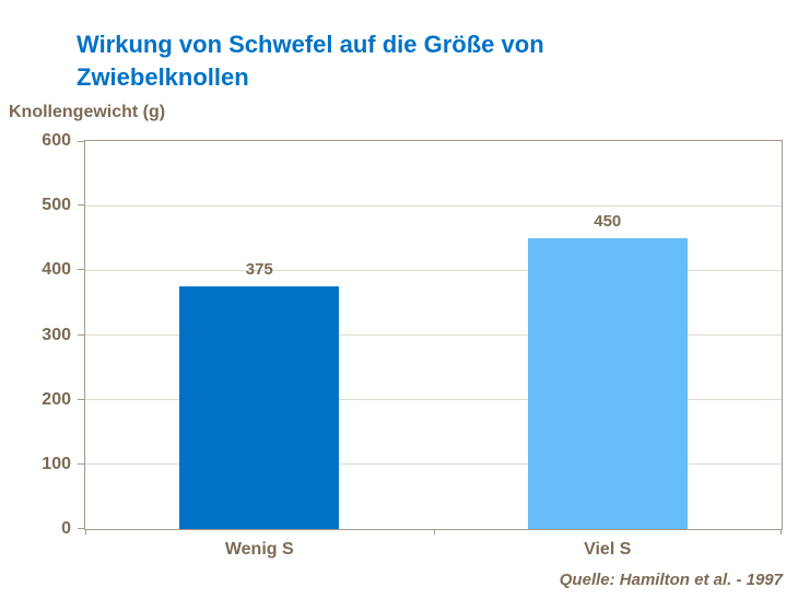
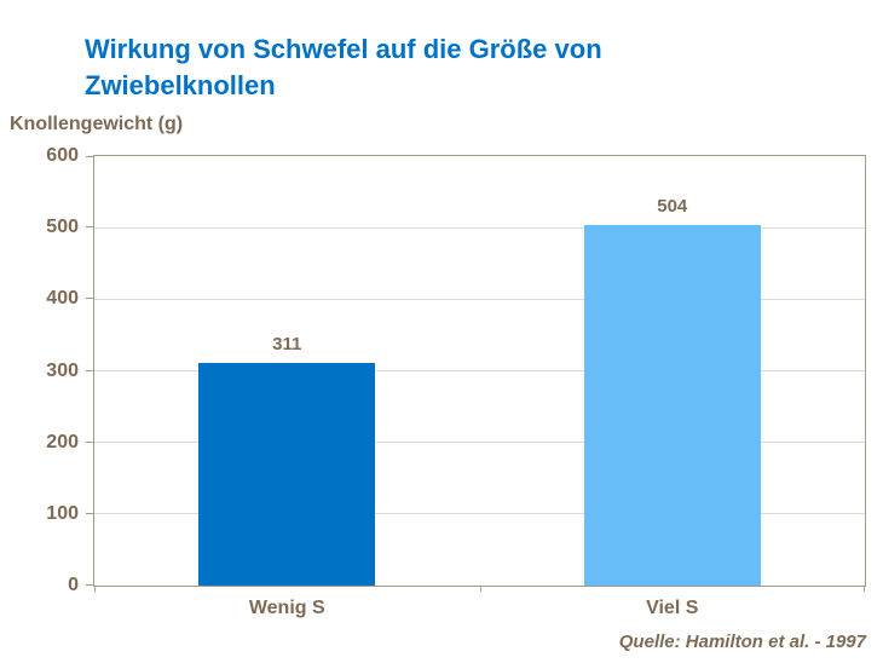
Wenig S: 375 -> 311
Viel S: 450 -> 504
